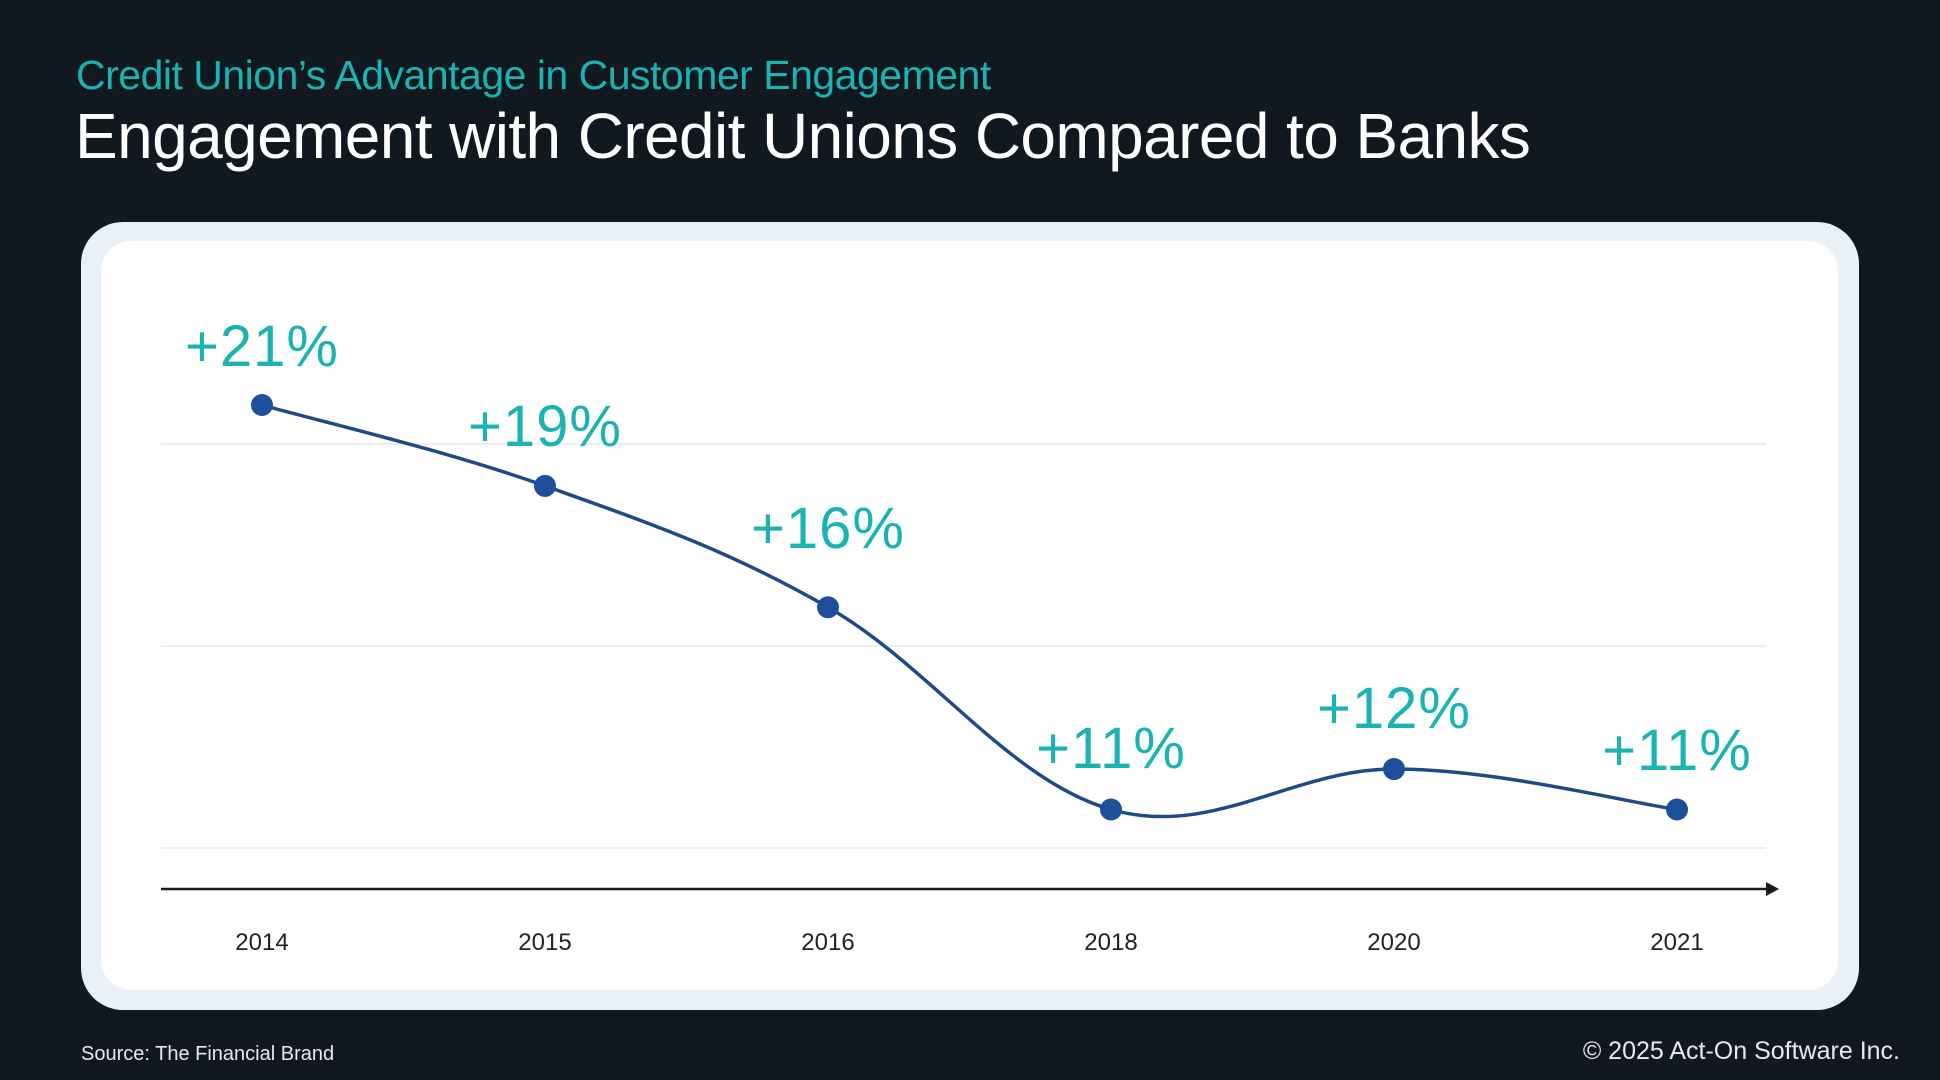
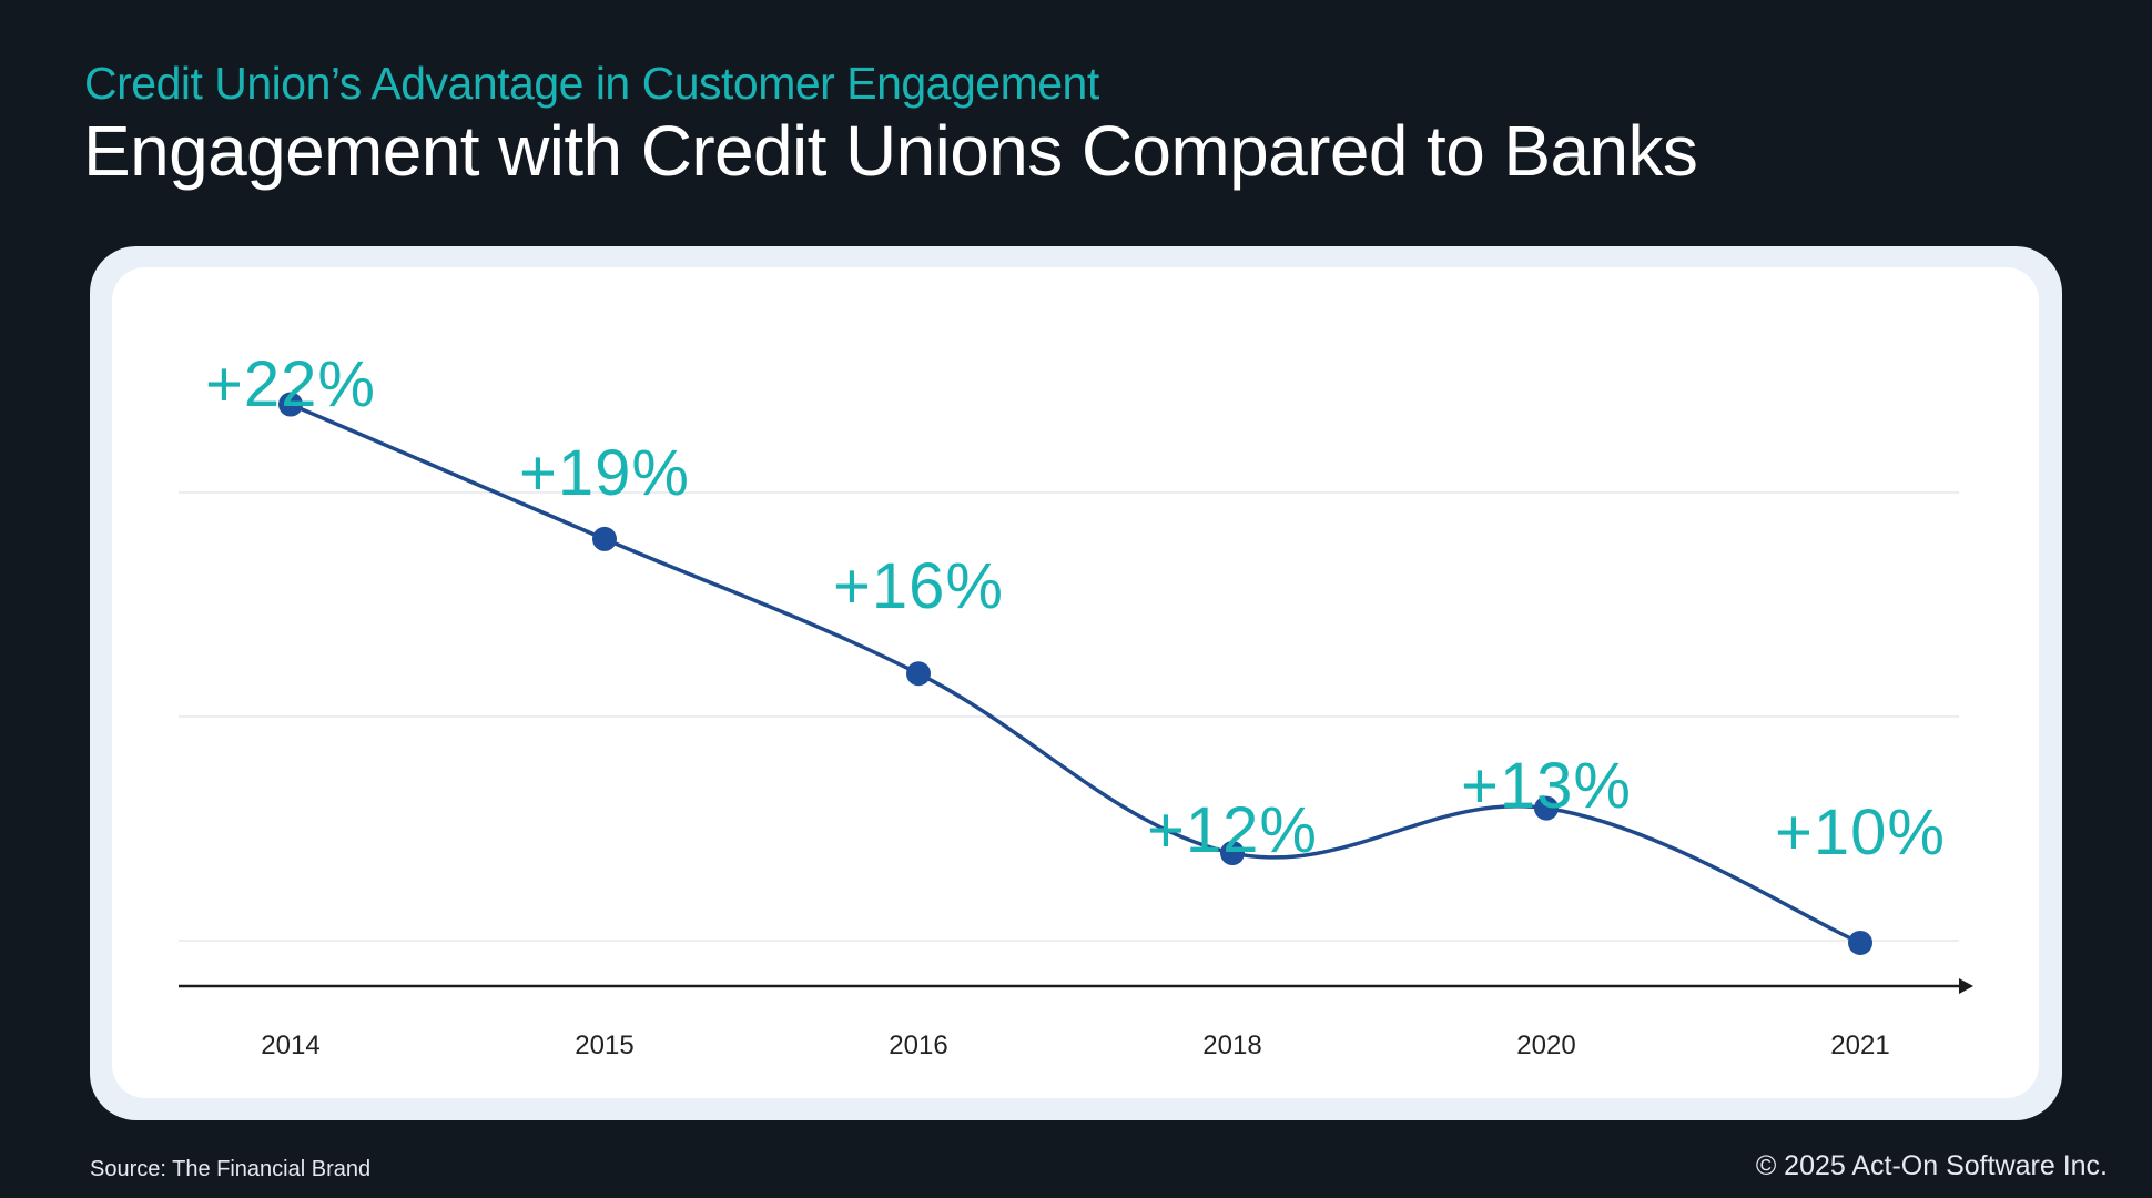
2014: +21% -> +22%
2018: +11% -> +12%
2020: +12% -> +13%
2021: +11% -> +10%
